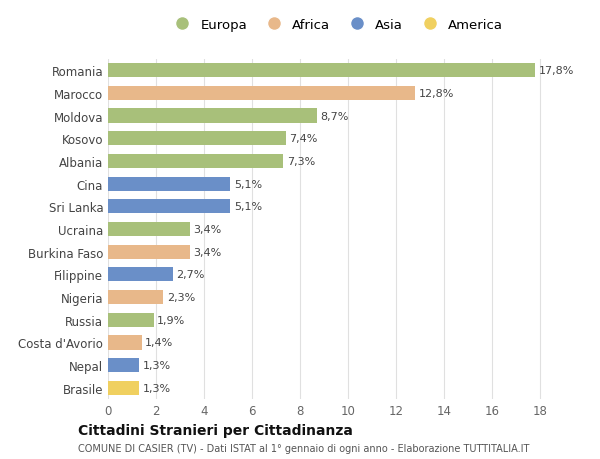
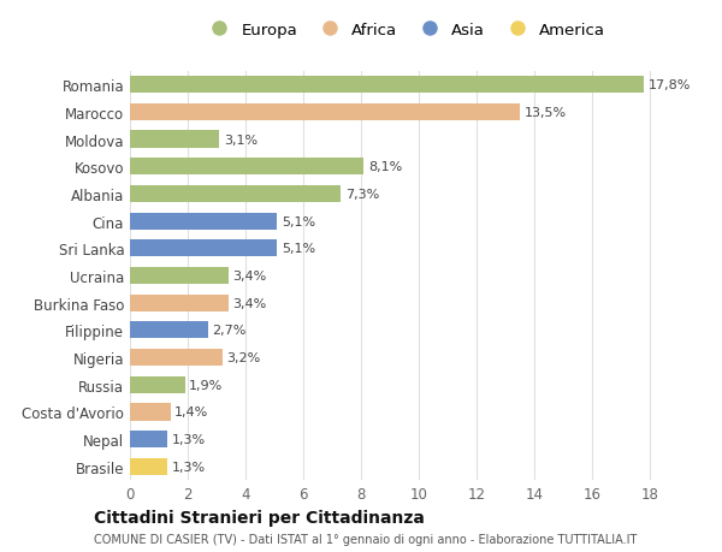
Marocco: 12,8% -> 13,5%
Moldova: 8,7% -> 3,1%
Kosovo: 7,4% -> 8,1%
Nigeria: 2,3% -> 3,2%
